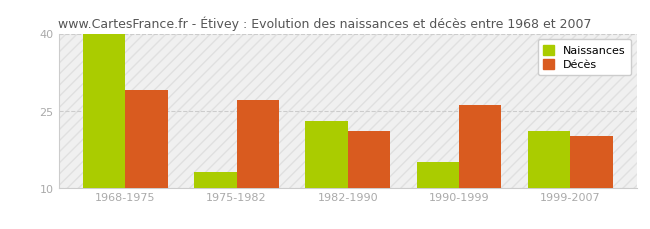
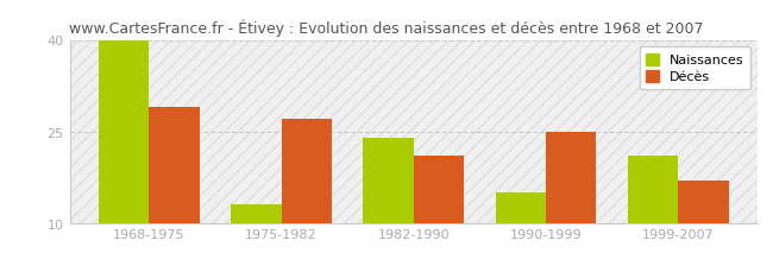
Naissances/1982-1990: 23 -> 24
Décès/1990-1999: 26 -> 25
Décès/1999-2007: 20 -> 17
